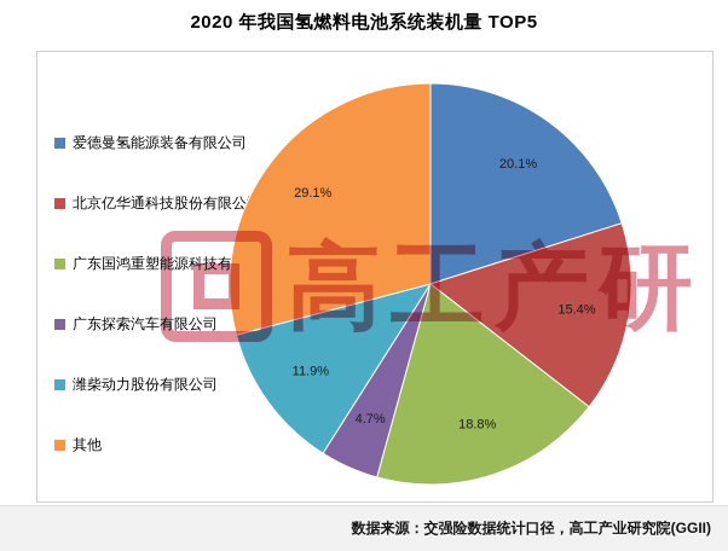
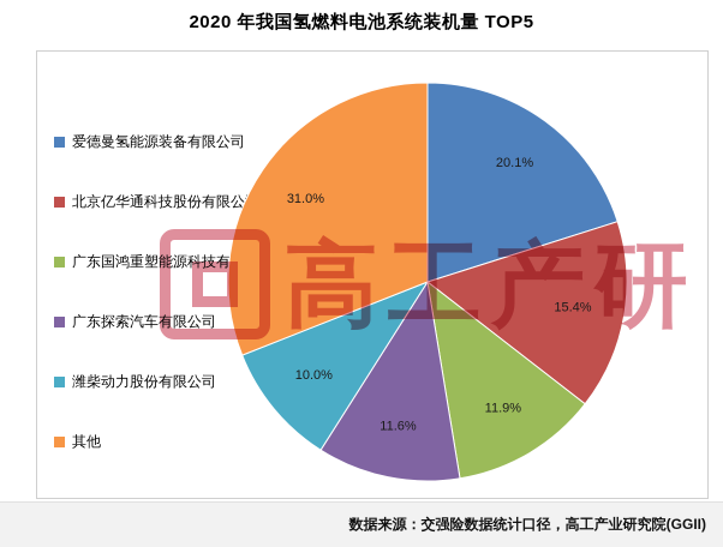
广东国鸿重塑能源科技有限公司: 18.8% -> 11.9%
广东探索汽车有限公司: 4.7% -> 11.6%
潍柴动力股份有限公司: 11.9% -> 10.0%
其他: 29.1% -> 31.0%
